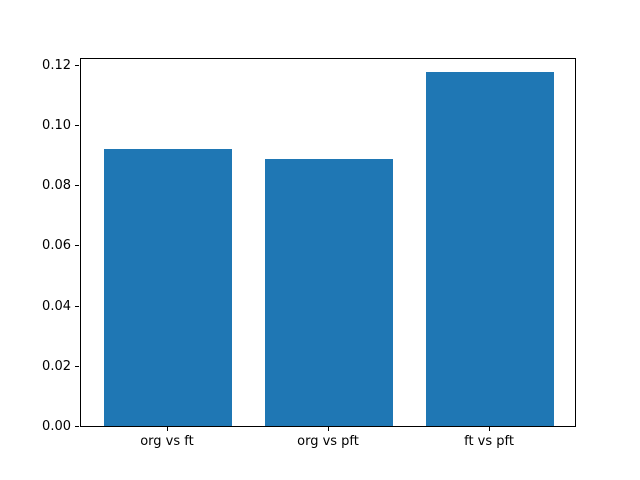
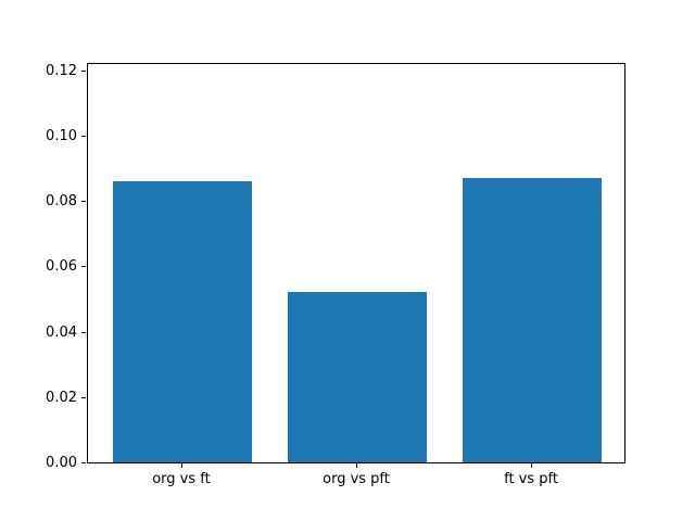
org vs ft: 0.092 -> 0.086
org vs pft: 0.088 -> 0.052
ft vs pft: 0.117 -> 0.087
